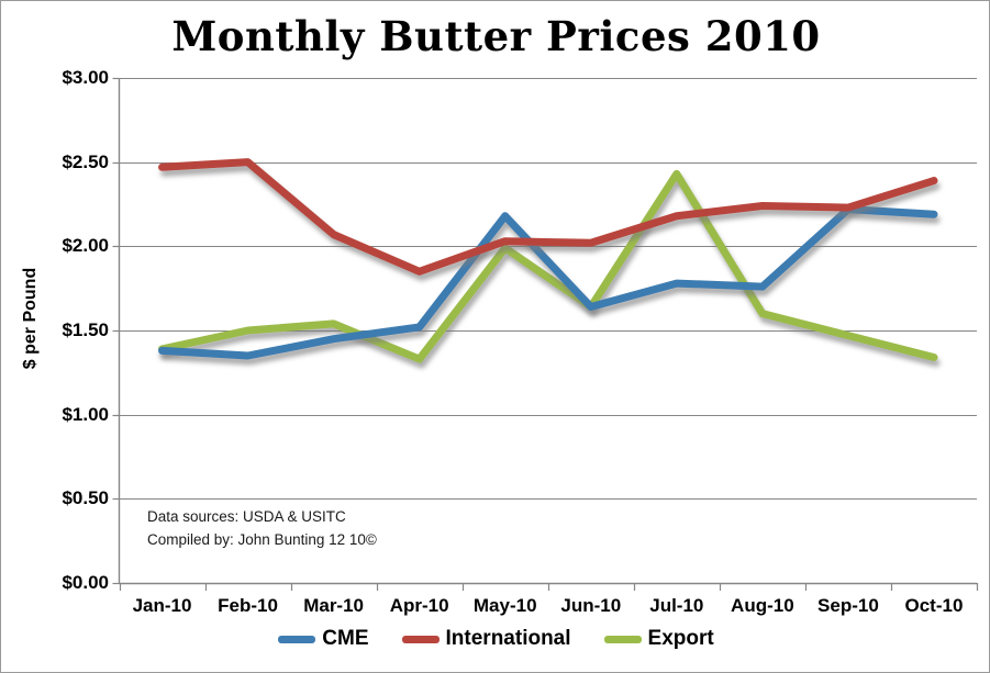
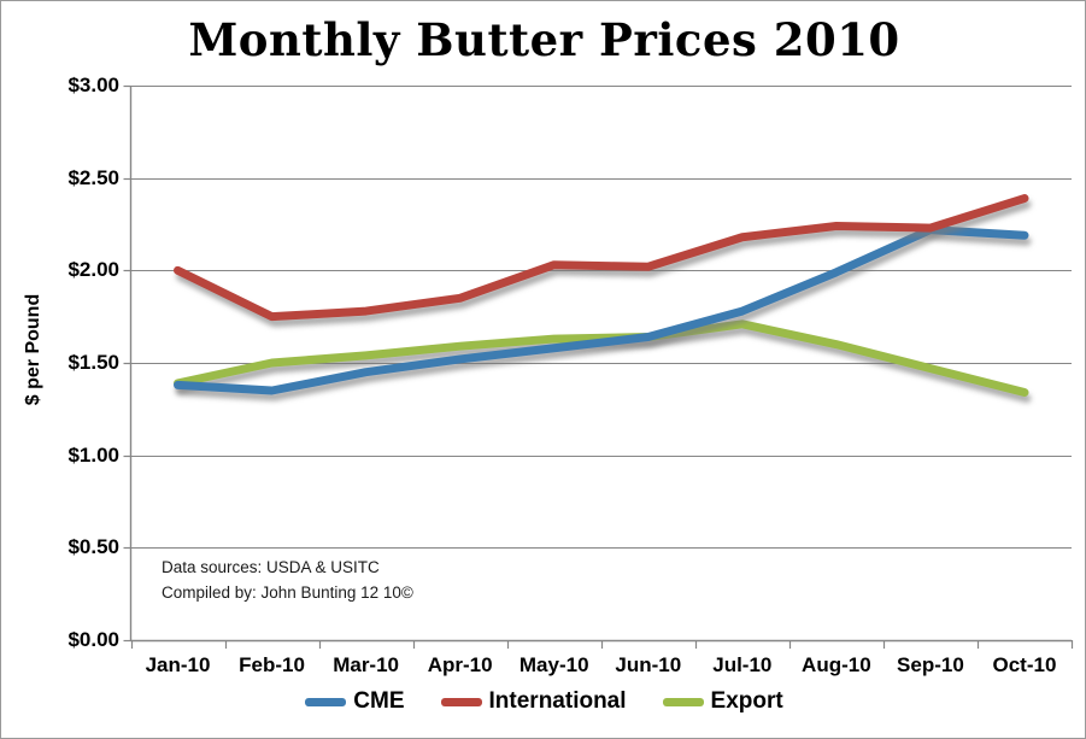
International/Jan-10: $2.47 -> $2.00
International/Feb-10: $2.50 -> $1.75
International/Mar-10: $2.07 -> $1.78
Export/Apr-10: $1.33 -> $1.59
CME/May-10: $2.18 -> $1.58
Export/May-10: $1.99 -> $1.63
Export/Jul-10: $2.43 -> $1.71
CME/Aug-10: $1.76 -> $1.99
